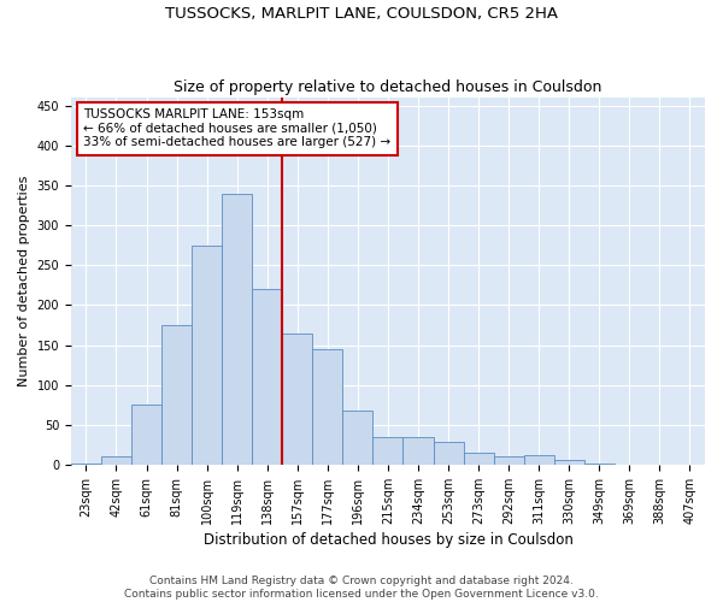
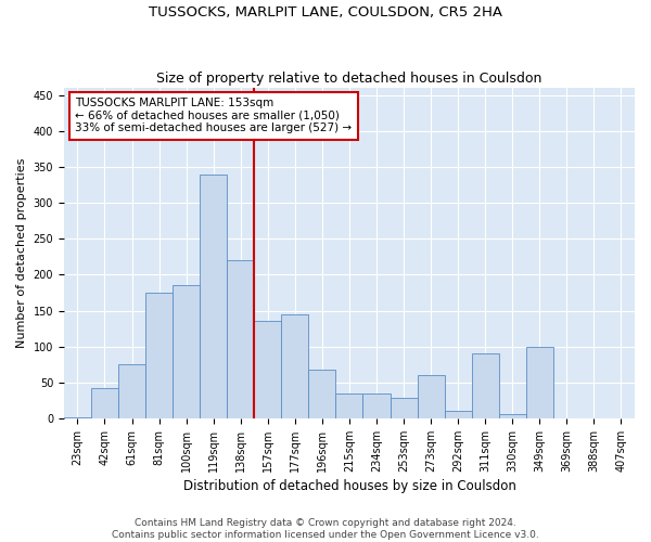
42sqm: 10 -> 42
100sqm: 275 -> 186
157sqm: 165 -> 136
273sqm: 15 -> 60
311sqm: 12 -> 90
349sqm: 1 -> 100
